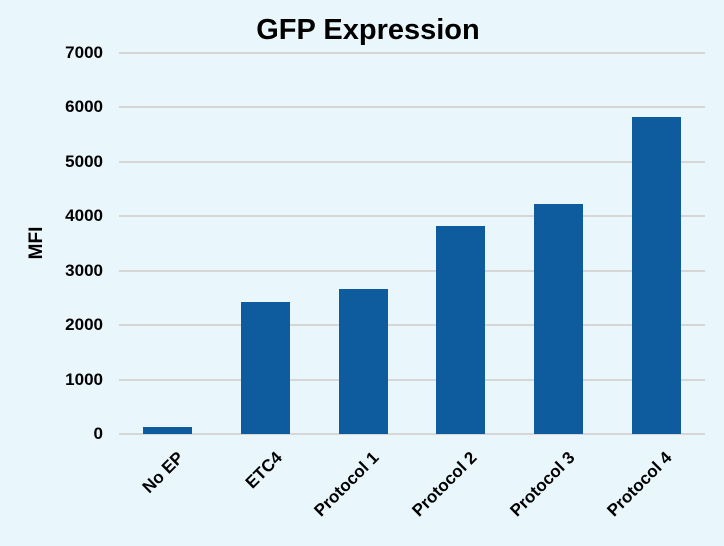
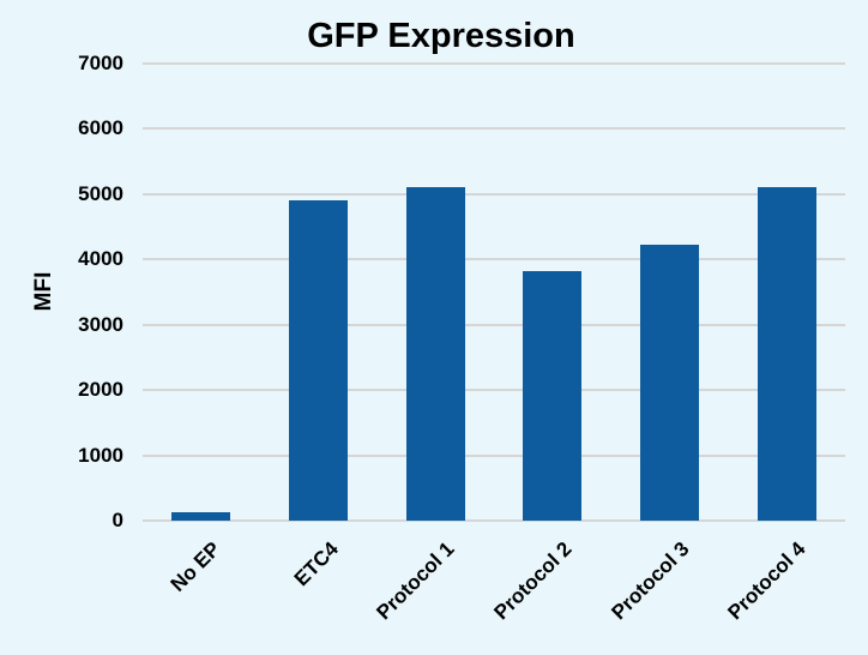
ETC4: 2400 -> 4900
Protocol 1: 2700 -> 5100
Protocol 4: 5800 -> 5100
